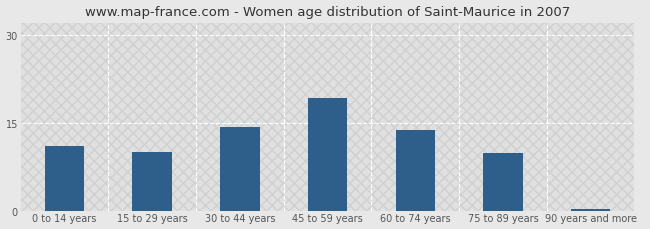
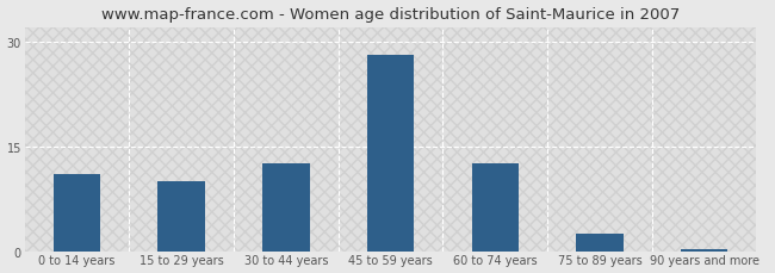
30 to 44 years: 14.2 -> 12.5
45 to 59 years: 19.2 -> 28.0
60 to 74 years: 13.8 -> 12.5
75 to 89 years: 9.8 -> 2.5
